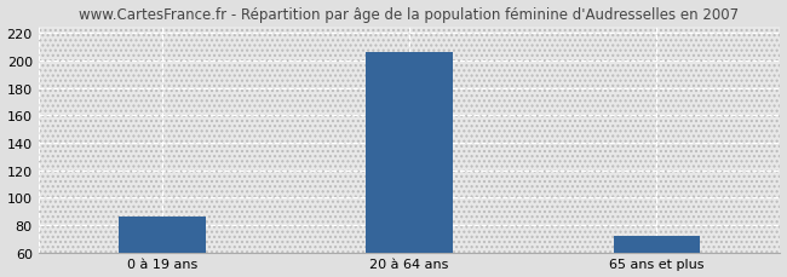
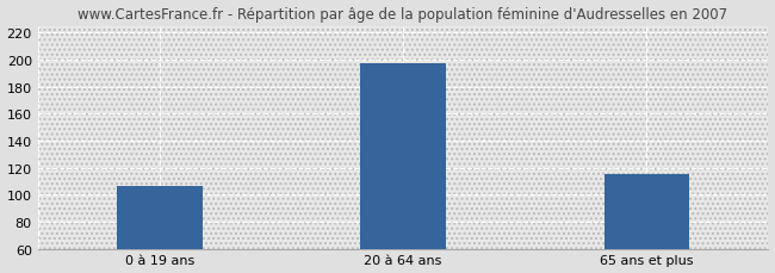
0 à 19 ans: 86 -> 106
20 à 64 ans: 206 -> 197
65 ans et plus: 72 -> 115
